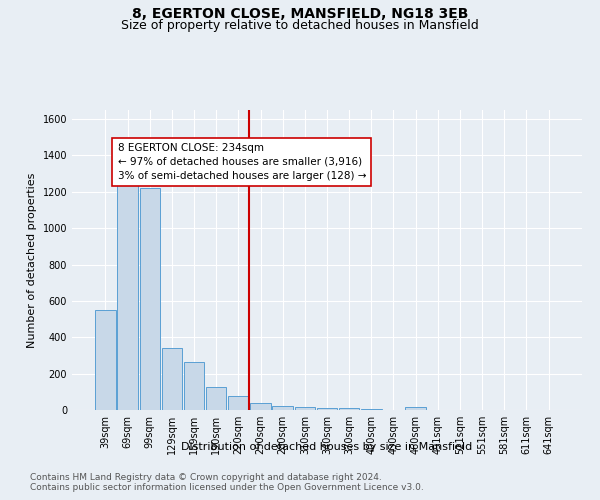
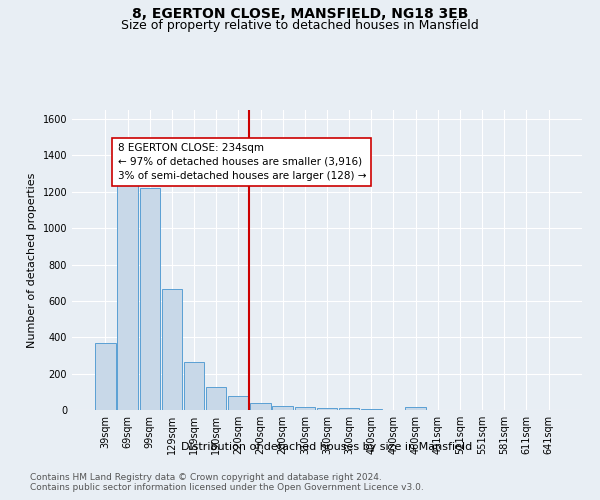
39sqm: 550 -> 370
129sqm: 340 -> 660
